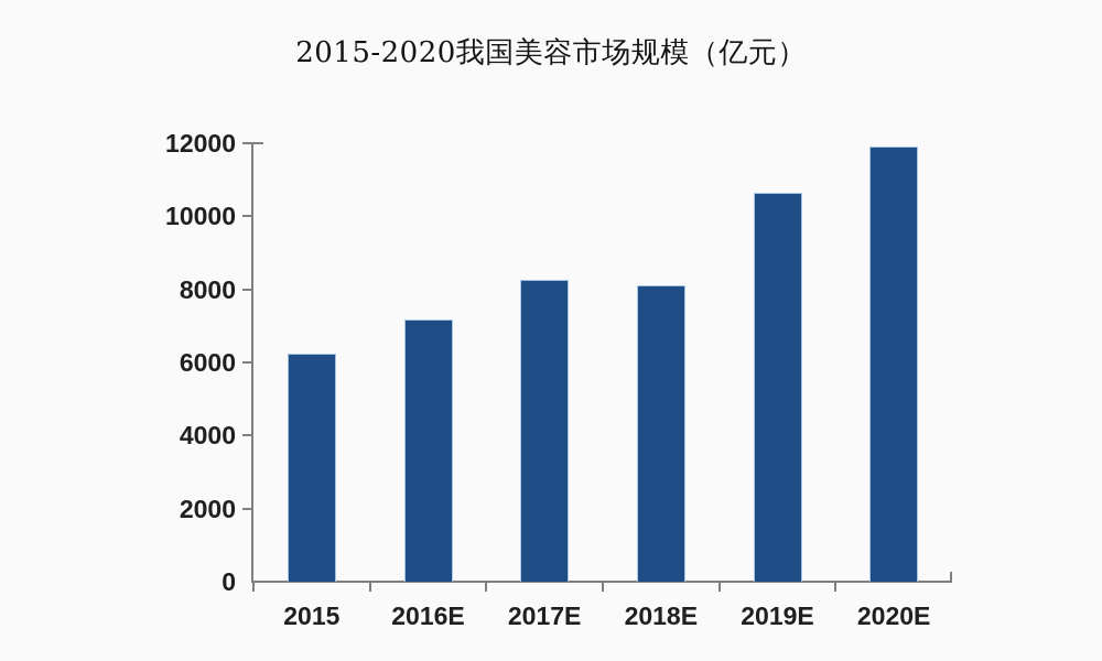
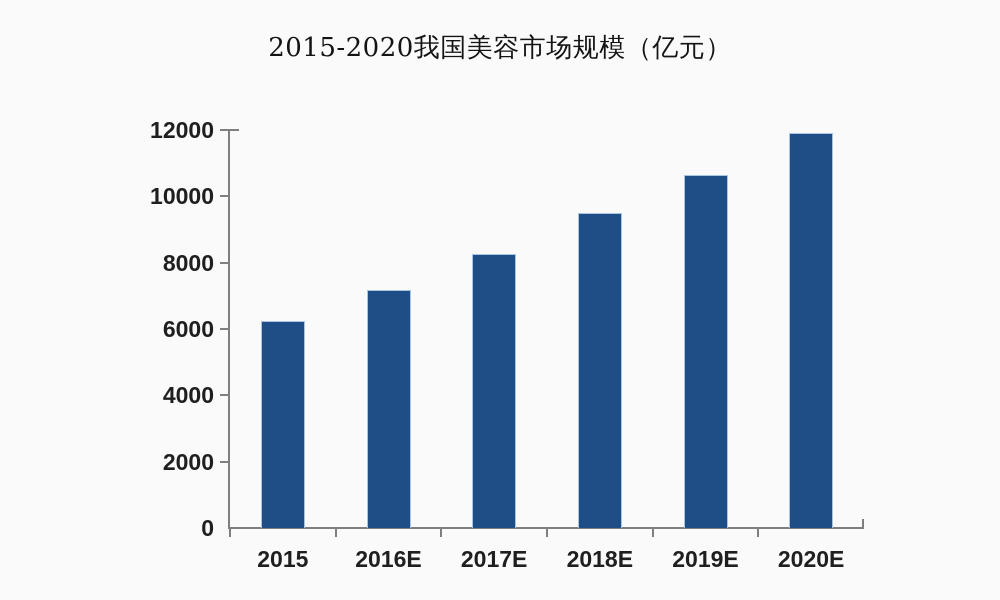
2018E: 8100 -> 9500
